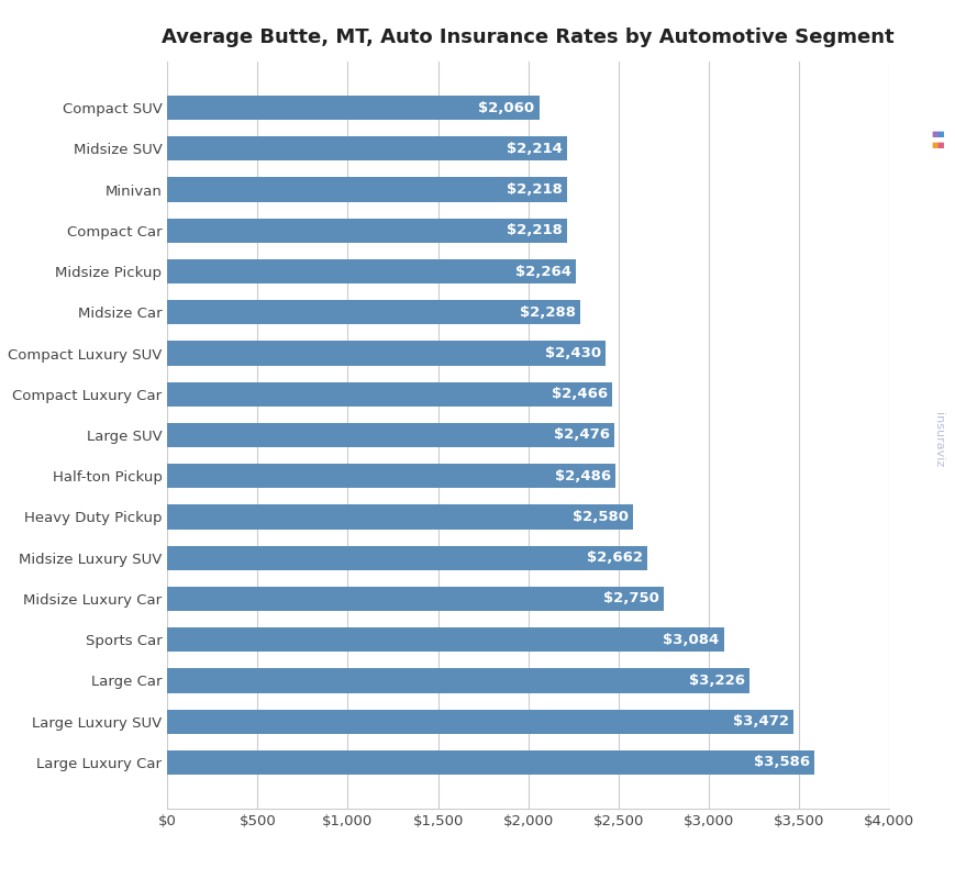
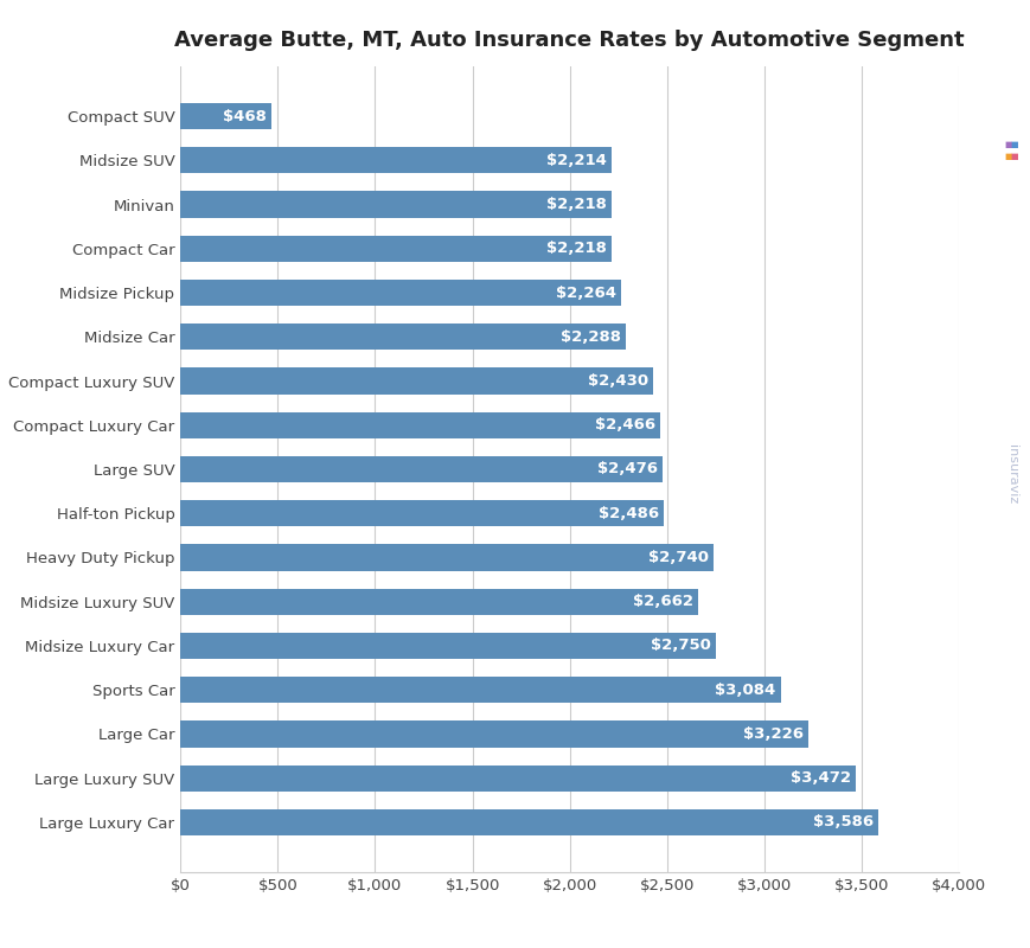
Compact SUV: $2,060 -> $468
Heavy Duty Pickup: $2,580 -> $2,740
